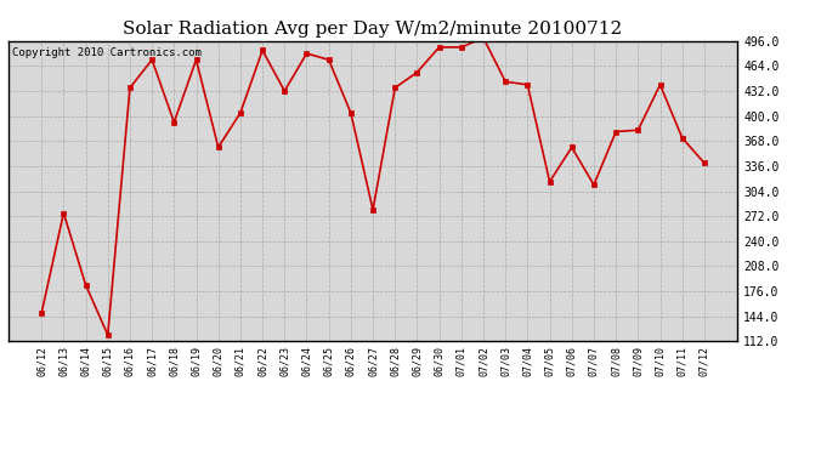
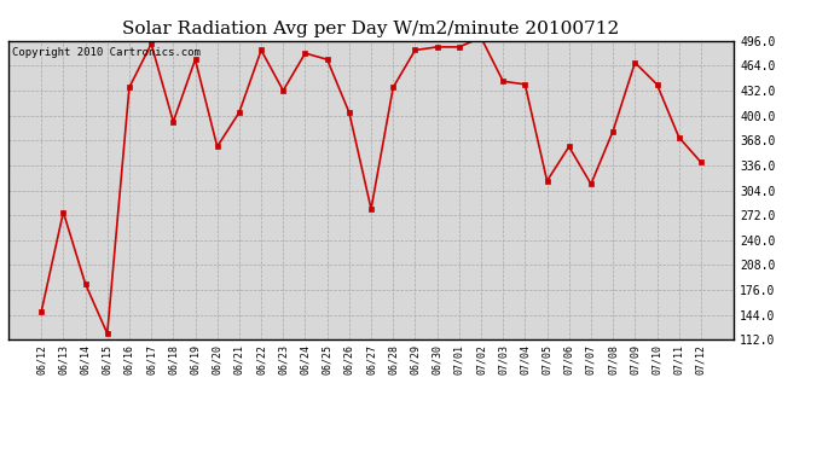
06/17: 472 -> 492
06/29: 456 -> 484
07/09: 382 -> 468
